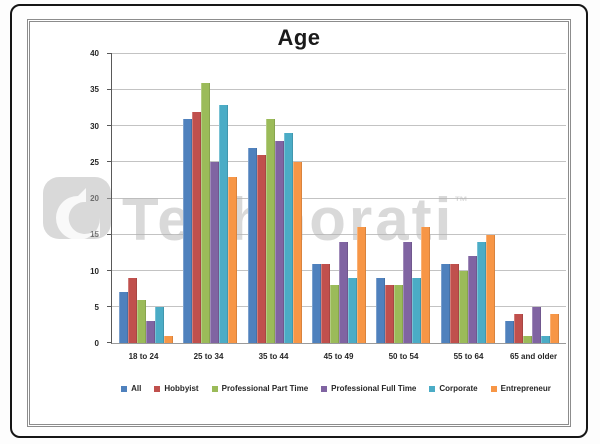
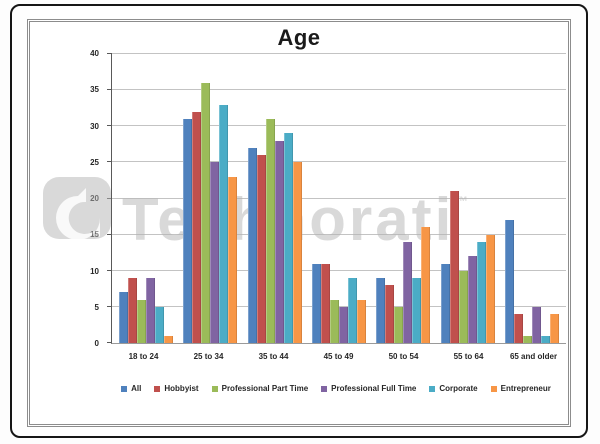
Professional Full Time/18 to 24: 3 -> 9
Professional Part Time/45 to 49: 8 -> 6
Professional Full Time/45 to 49: 14 -> 5
Entrepreneur/45 to 49: 16 -> 6
Professional Part Time/50 to 54: 8 -> 5
Hobbyist/55 to 64: 11 -> 21
All/65 and older: 3 -> 17
